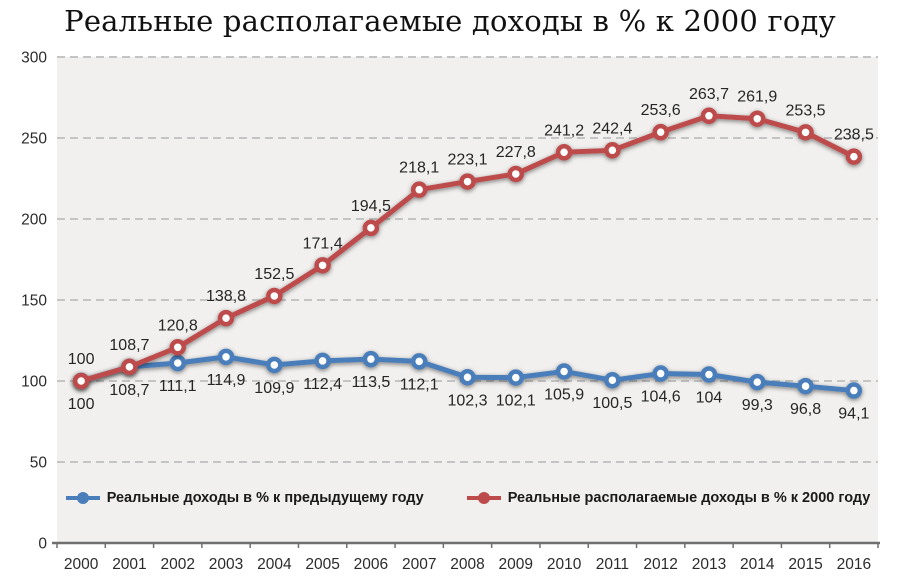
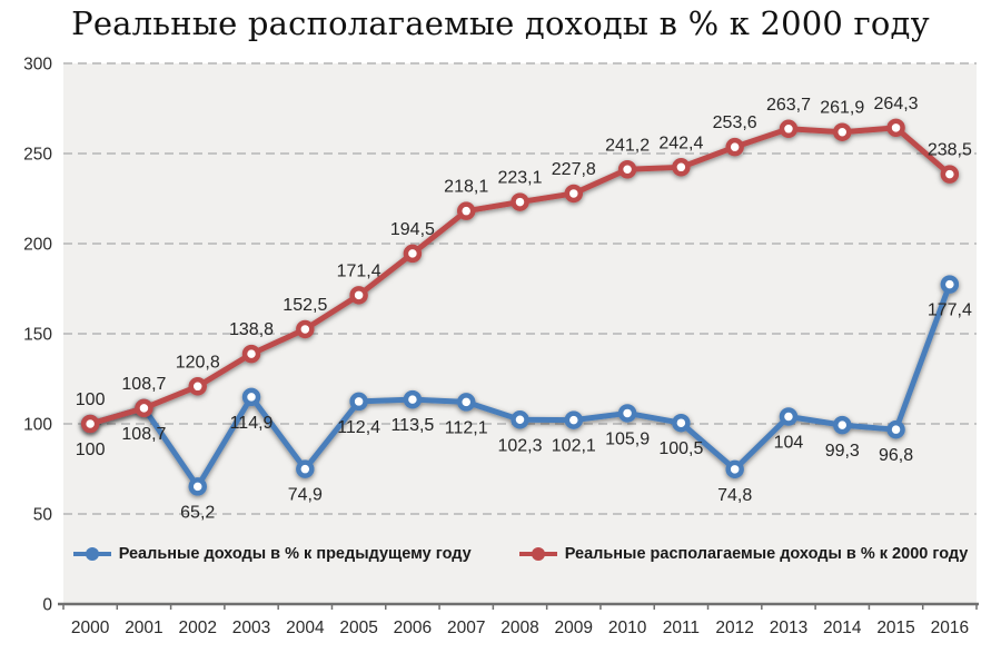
Реальные доходы в % к предыдущему году/2002: 111,1 -> 65,2
Реальные доходы в % к предыдущему году/2004: 109,9 -> 74,9
Реальные доходы в % к предыдущему году/2012: 104,6 -> 74,8
Реальные располагаемые доходы в % к 2000 году/2015: 253,5 -> 264,3
Реальные доходы в % к предыдущему году/2016: 94,1 -> 177,4
